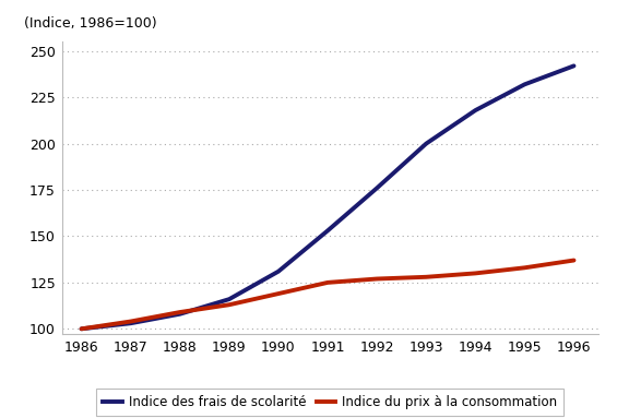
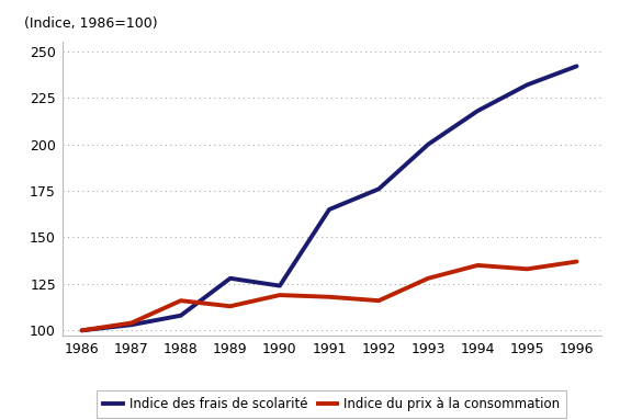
Indice du prix à la consommation/1988: 109 -> 116
Indice des frais de scolarité/1989: 116 -> 128
Indice des frais de scolarité/1990: 131 -> 124
Indice des frais de scolarité/1991: 153 -> 165
Indice du prix à la consommation/1991: 125 -> 118
Indice du prix à la consommation/1992: 127 -> 116
Indice du prix à la consommation/1994: 130 -> 135
